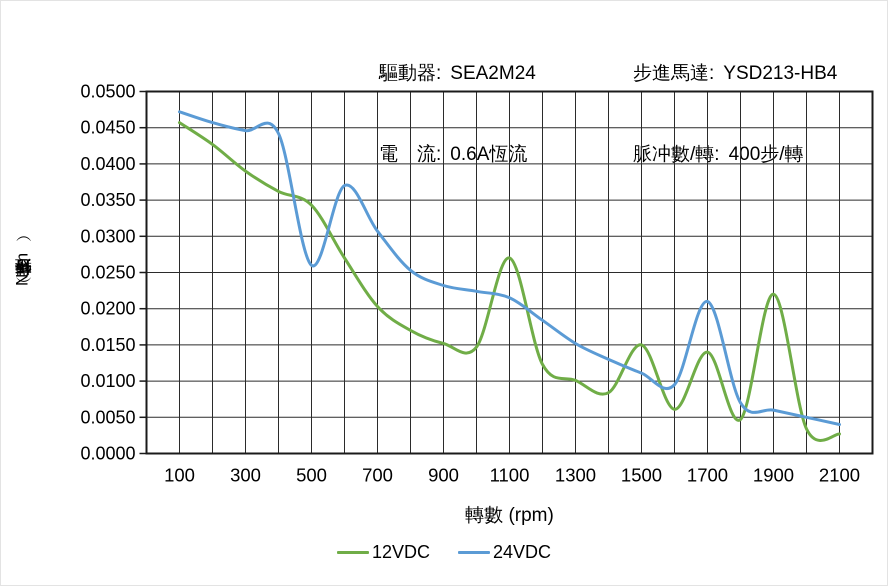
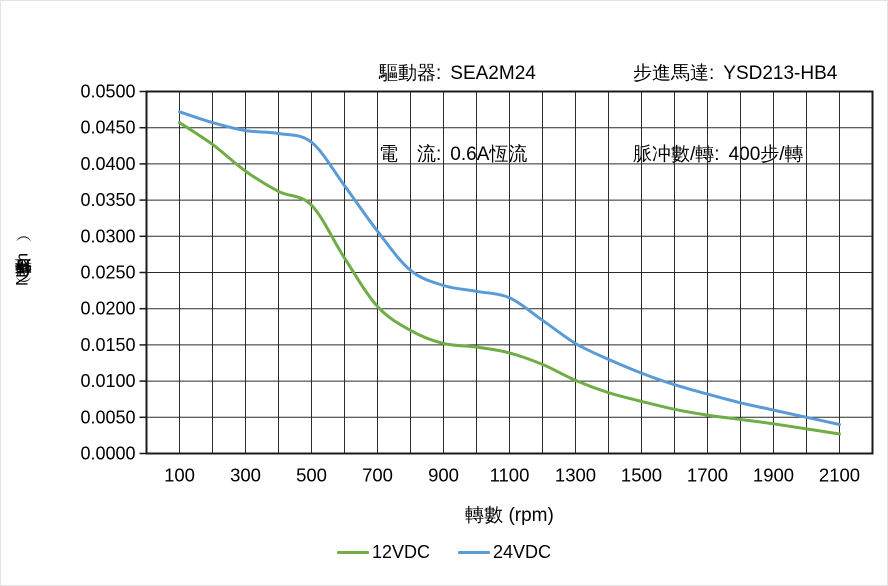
24VDC/500: 0.026 -> 0.043
12VDC/1100: 0.027 -> 0.014
12VDC/1500: 0.015 -> 0.007
12VDC/1700: 0.014 -> 0.005
24VDC/1700: 0.021 -> 0.008
12VDC/1900: 0.022 -> 0.004
